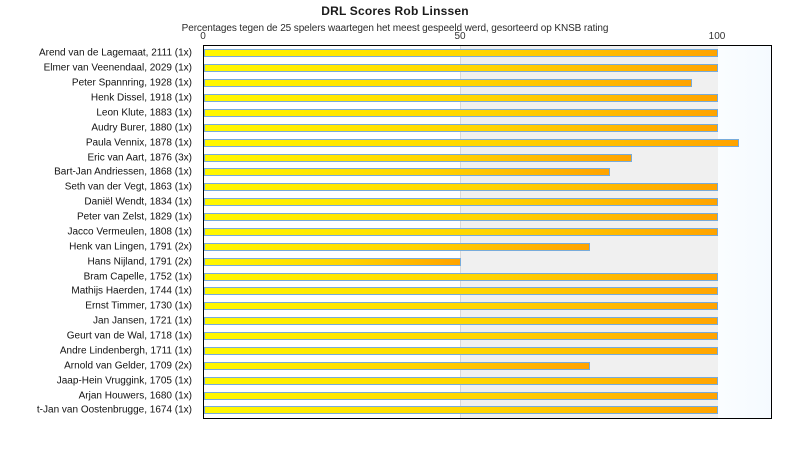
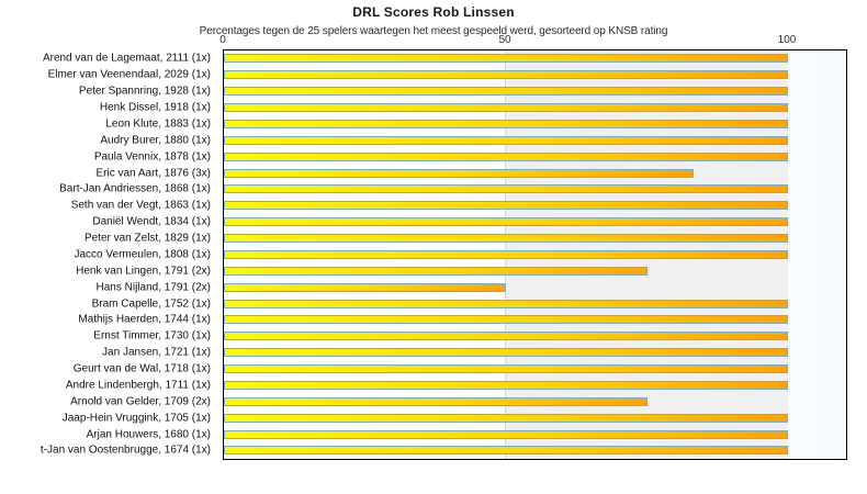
Peter Spannring, 1928 (1x): 95 -> 100
Paula Vennix, 1878 (1x): 104 -> 100
Bart-Jan Andriessen, 1868 (1x): 79 -> 100
